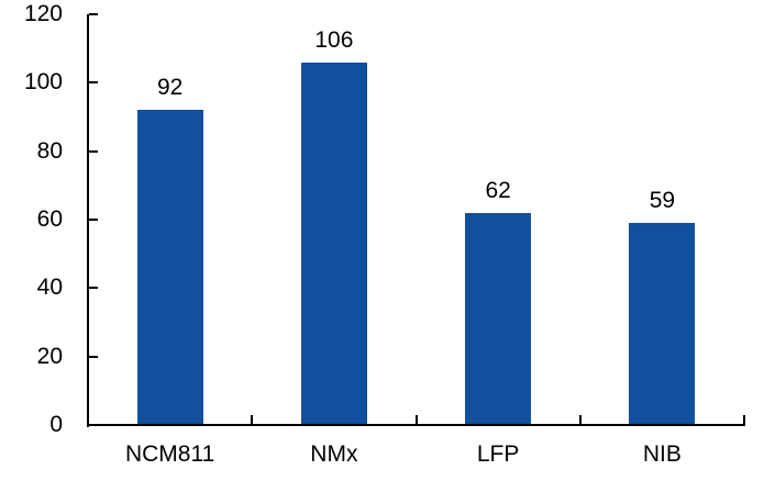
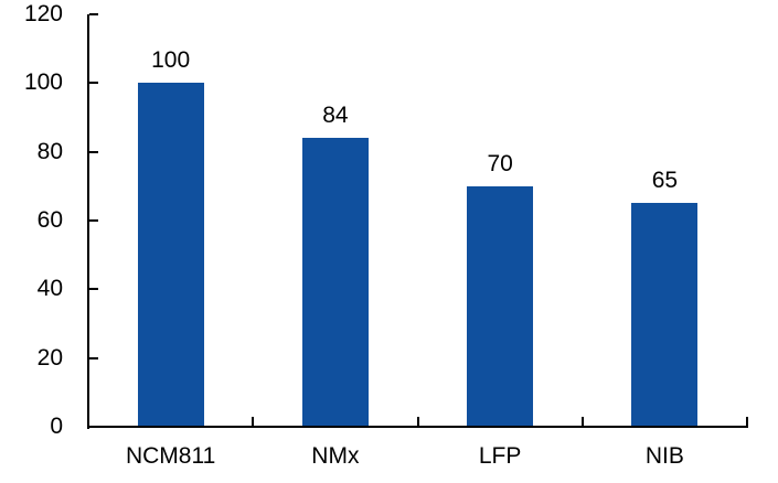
NCM811: 92 -> 100
NMx: 106 -> 84
LFP: 62 -> 70
NIB: 59 -> 65
